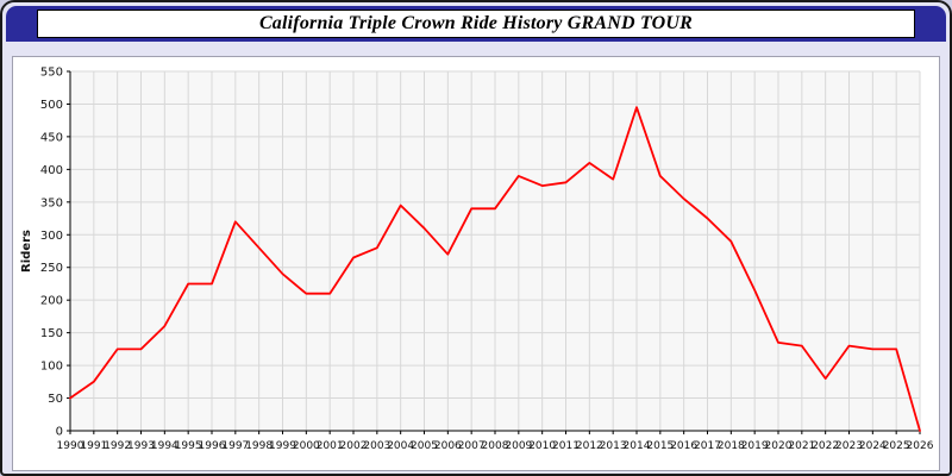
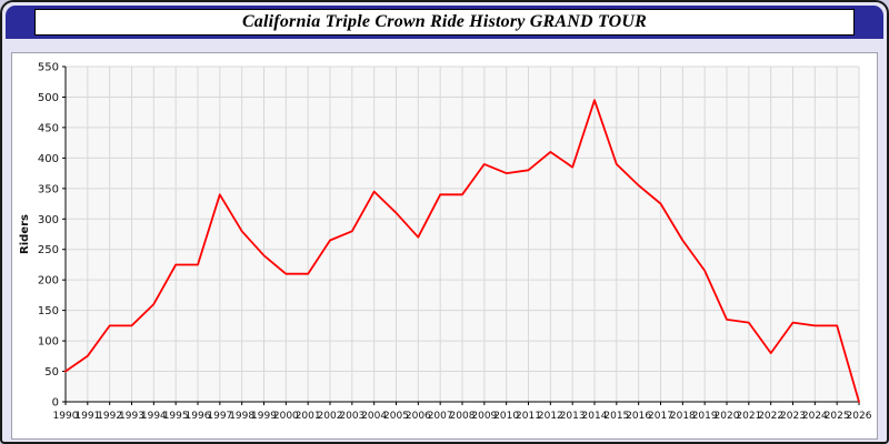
1997: 320 -> 340
2018: 290 -> 260
